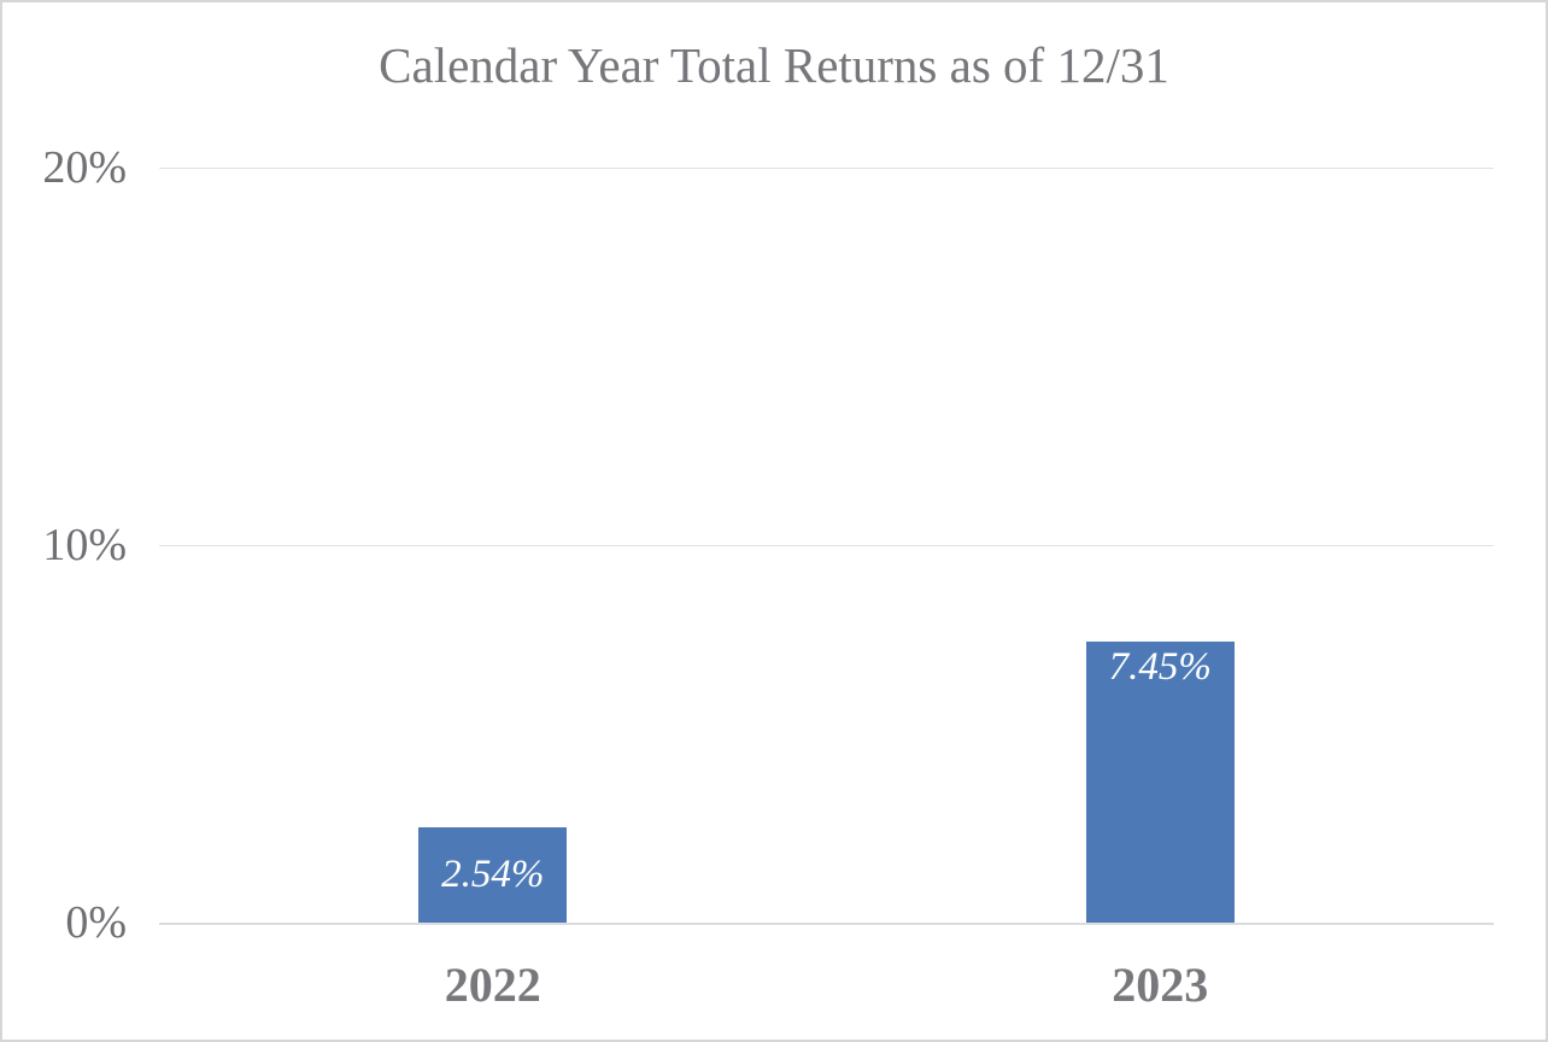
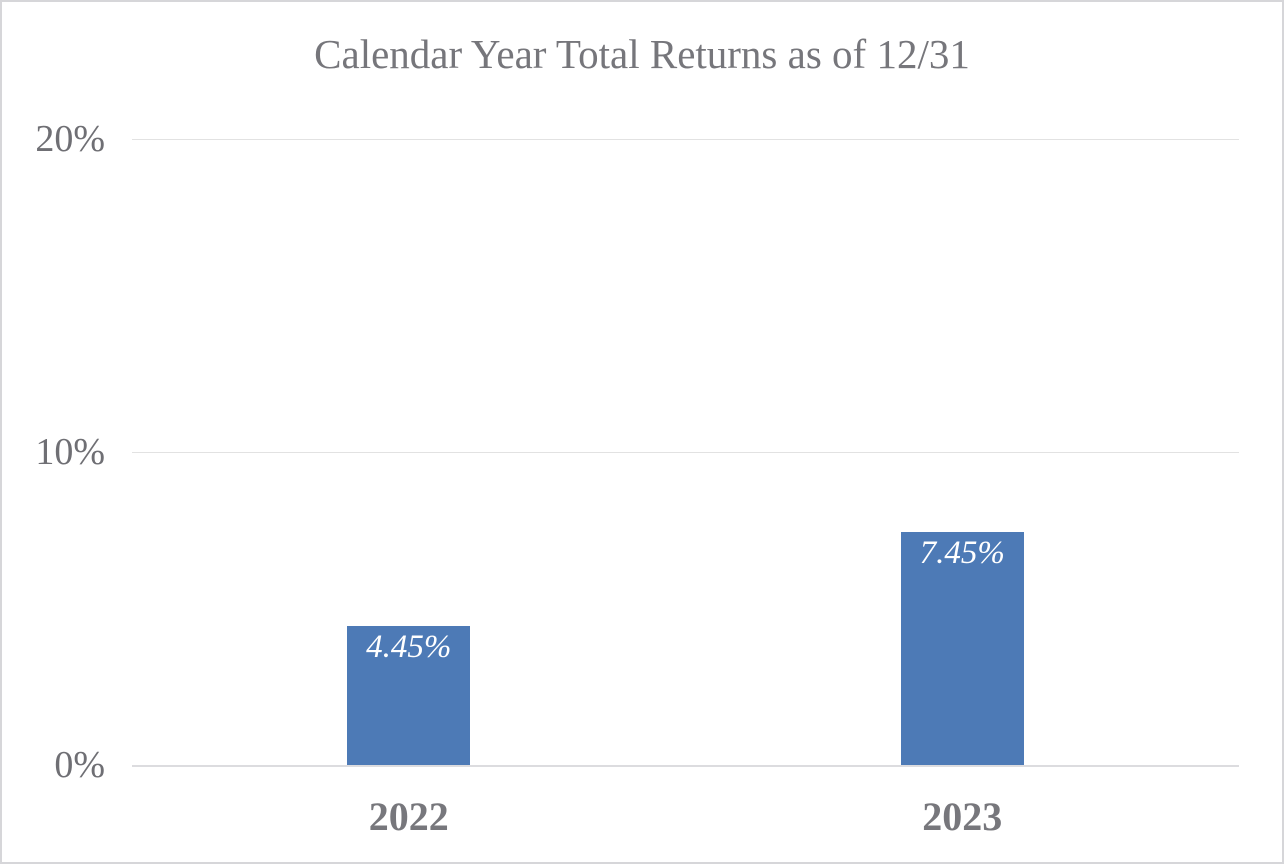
2022: 2.54% -> 4.45%
